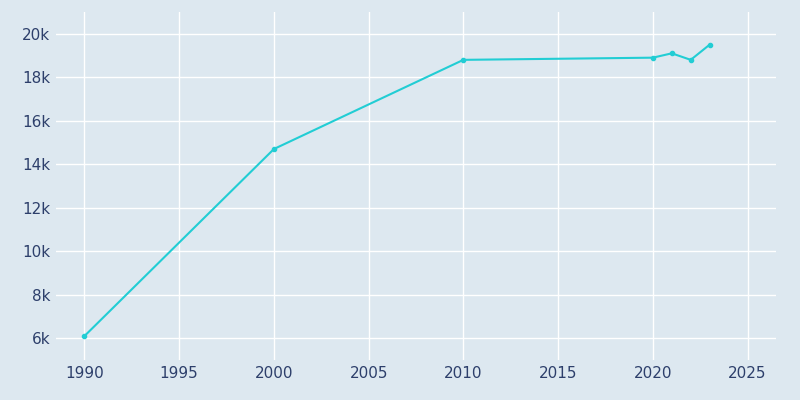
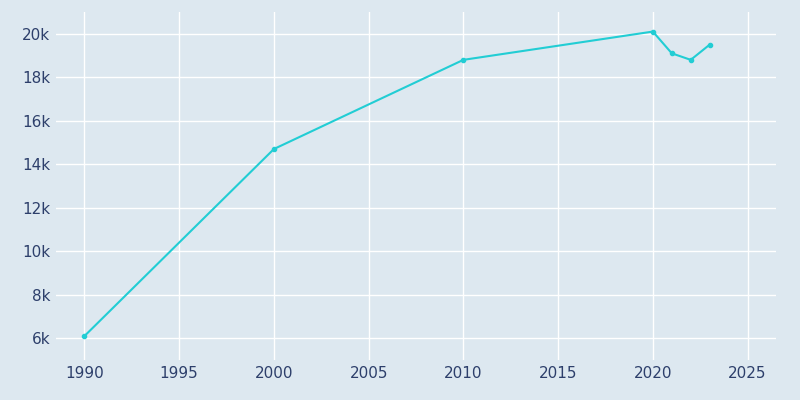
2020: 18.9k -> 20.1k
